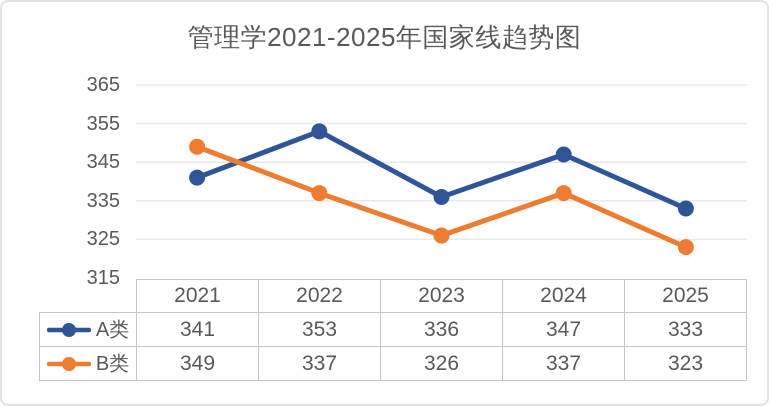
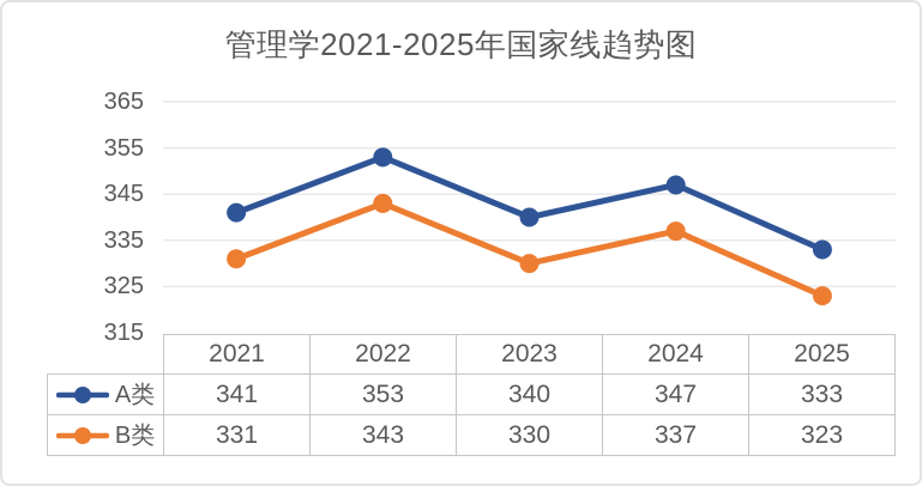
B类/2021: 349 -> 331
B类/2022: 337 -> 343
A类/2023: 336 -> 340
B类/2023: 326 -> 330
